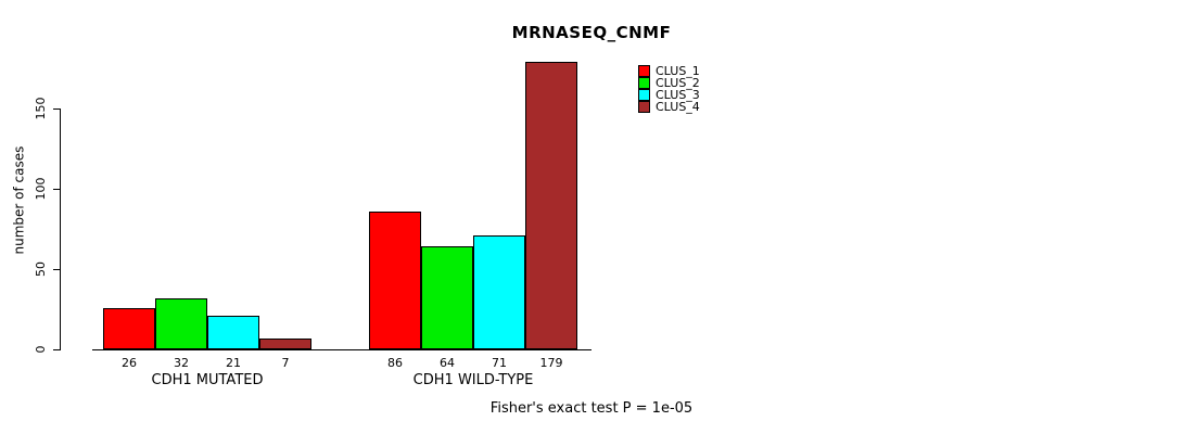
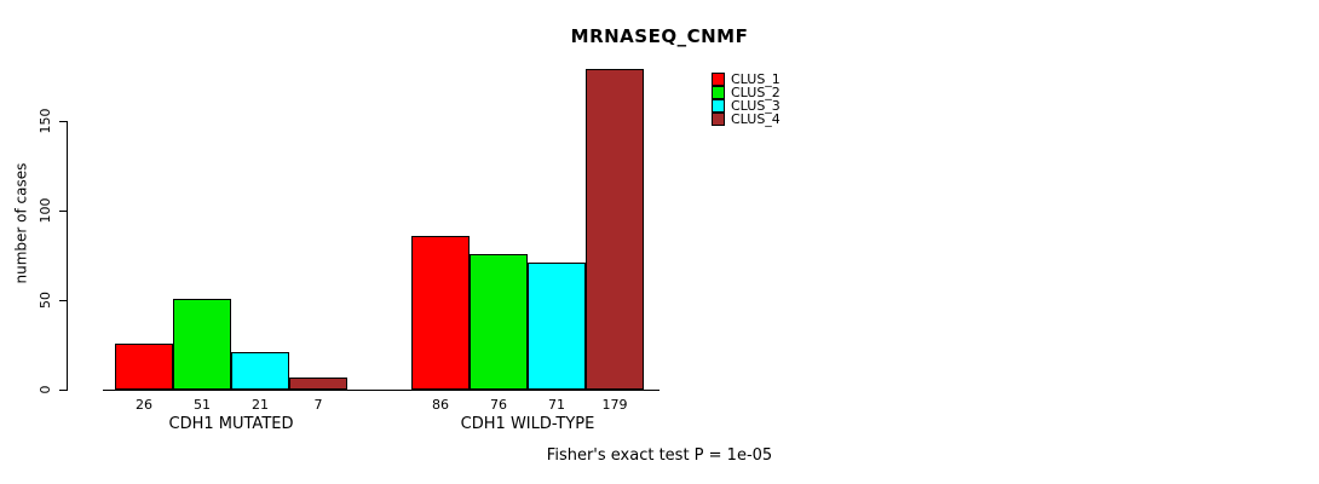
CLUS_2/CDH1 MUTATED: 32 -> 51
CLUS_2/CDH1 WILD-TYPE: 64 -> 76
